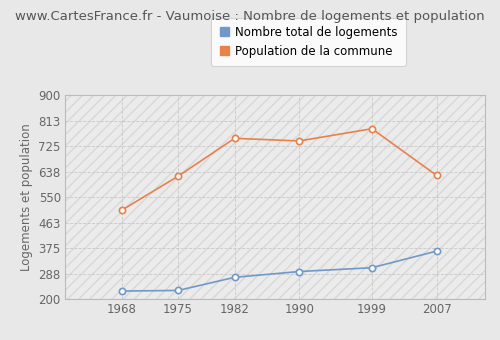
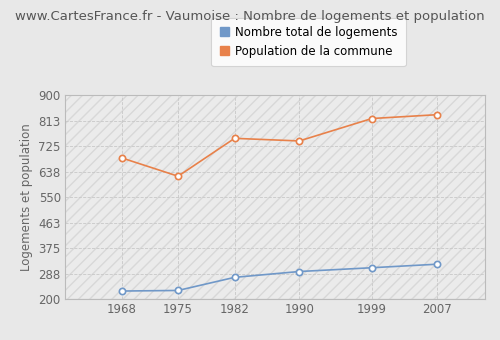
Population de la commune/1968: 505 -> 685
Population de la commune/1999: 785 -> 820
Nombre total de logements/2007: 365 -> 320
Population de la commune/2007: 625 -> 833
